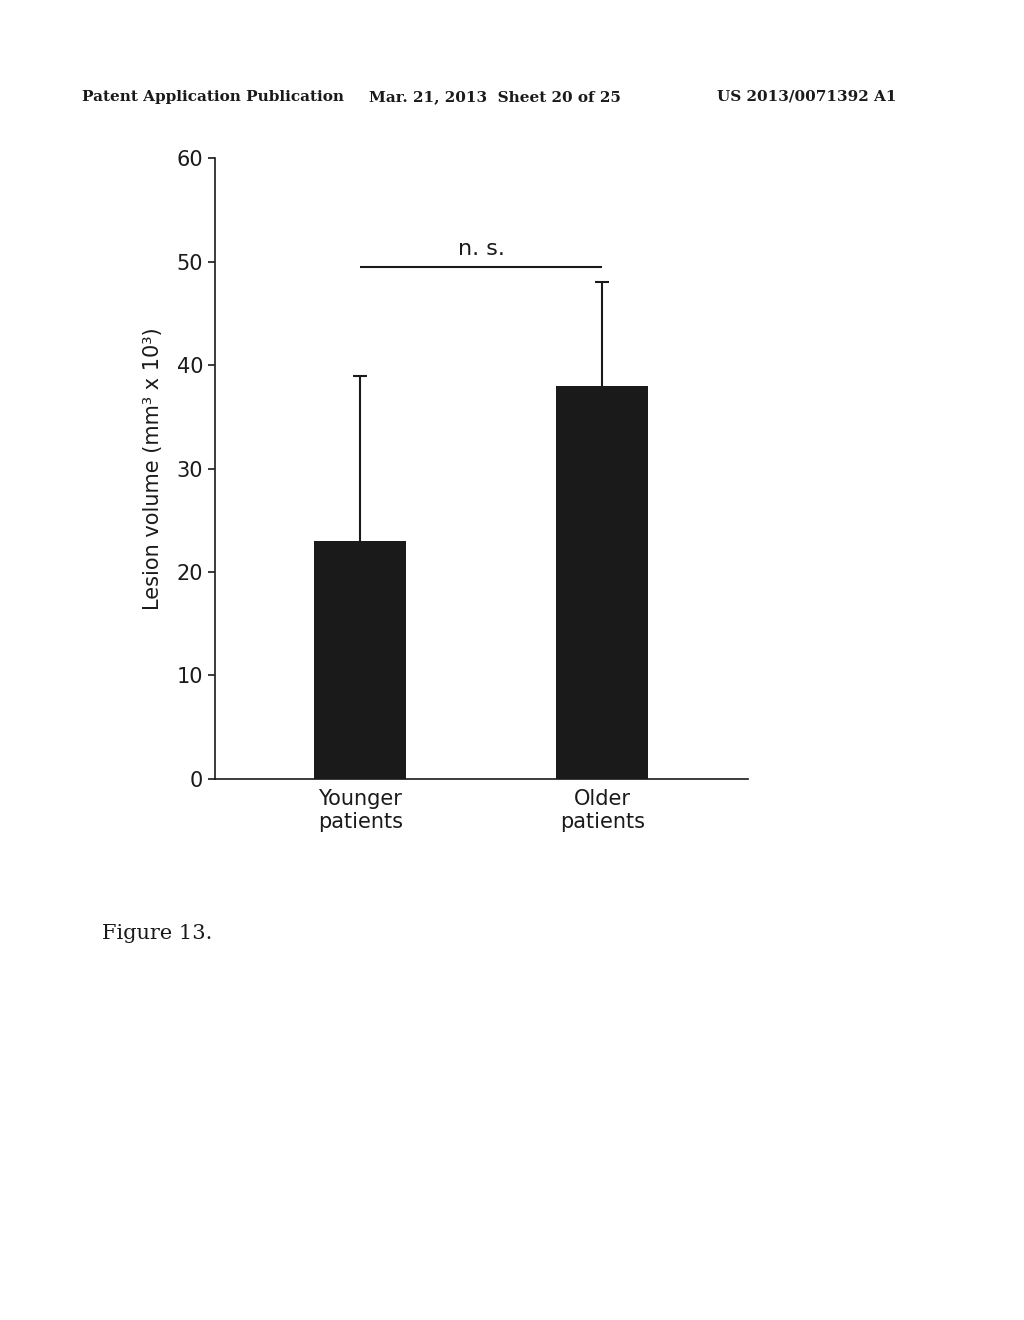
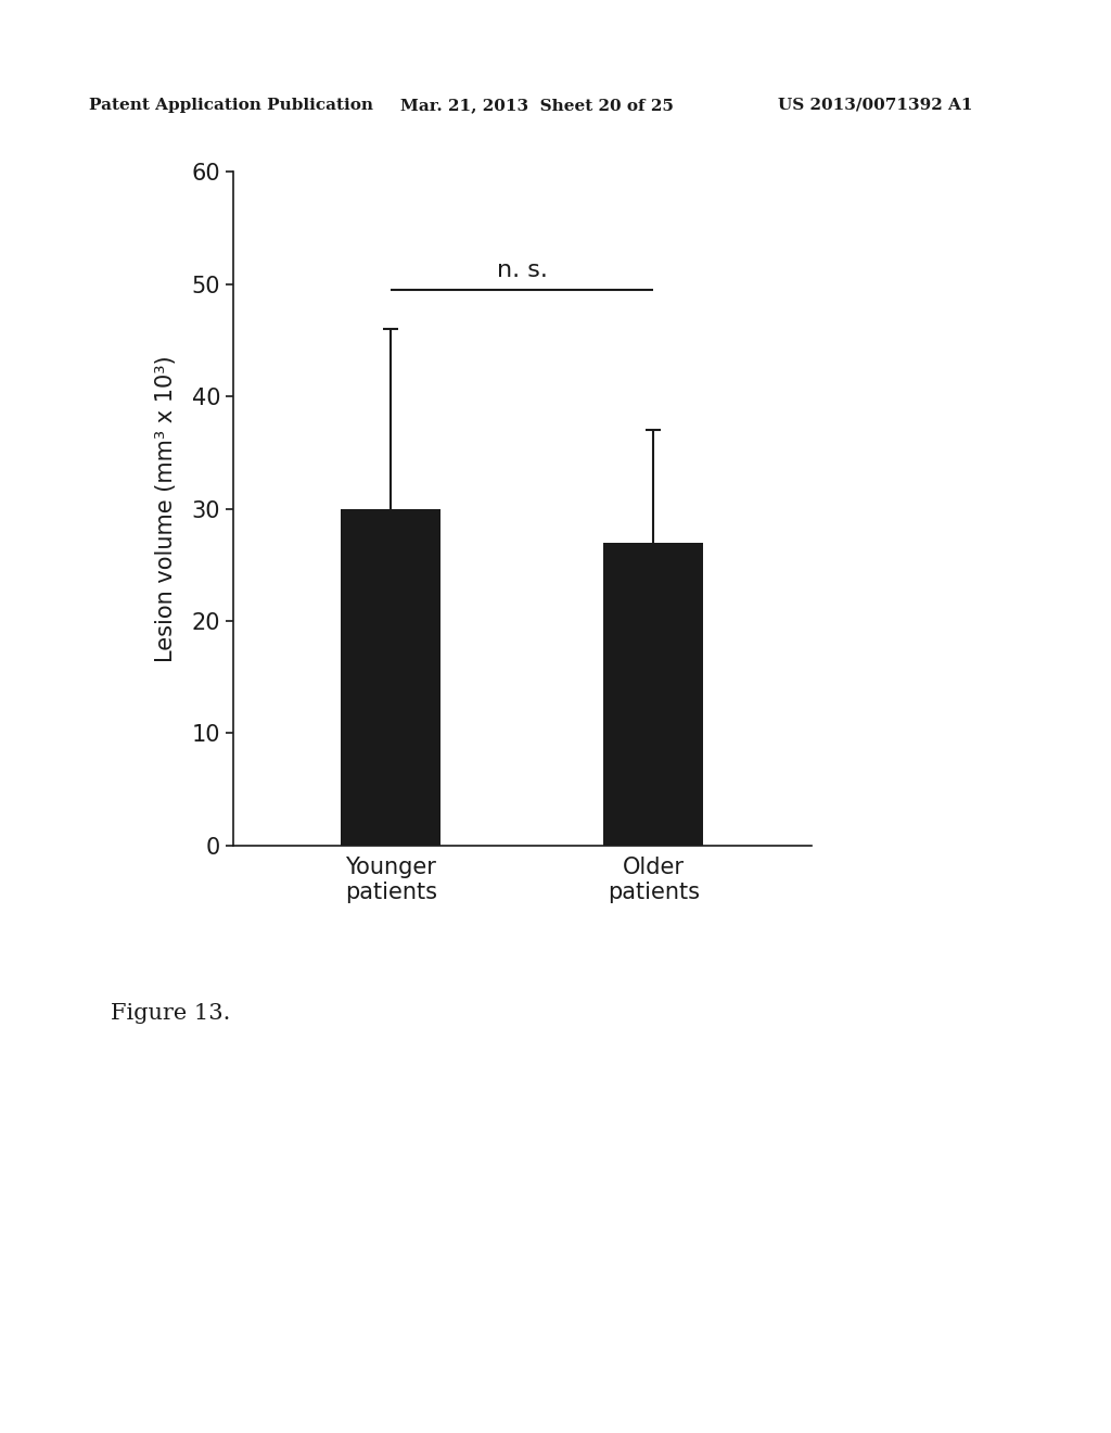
Younger patients: 23 -> 30
Older patients: 38 -> 27
